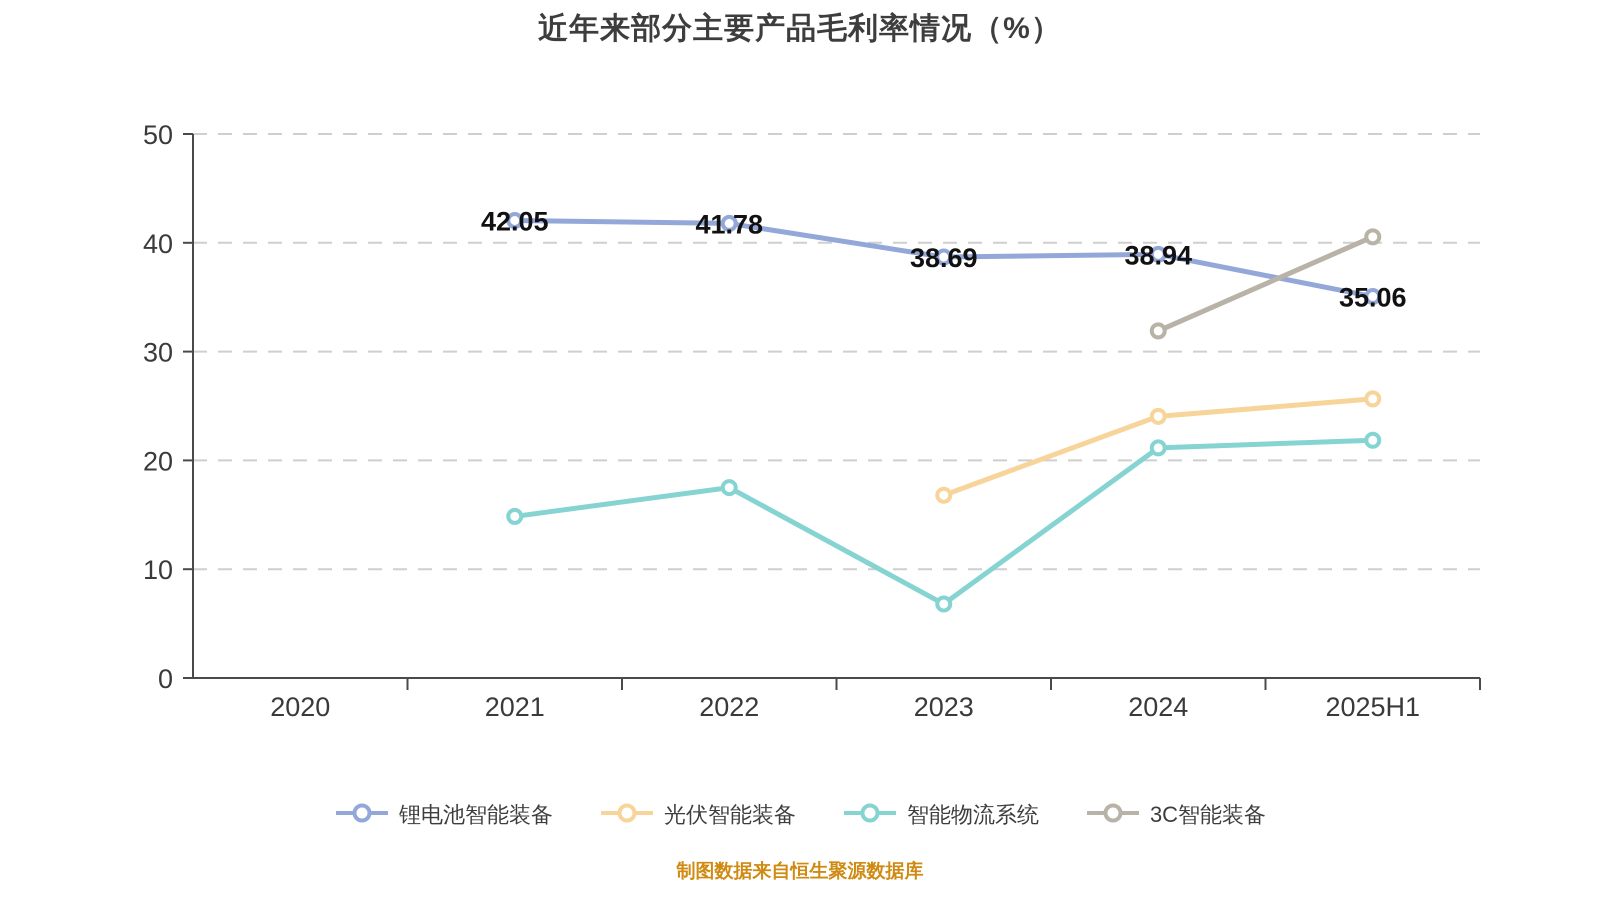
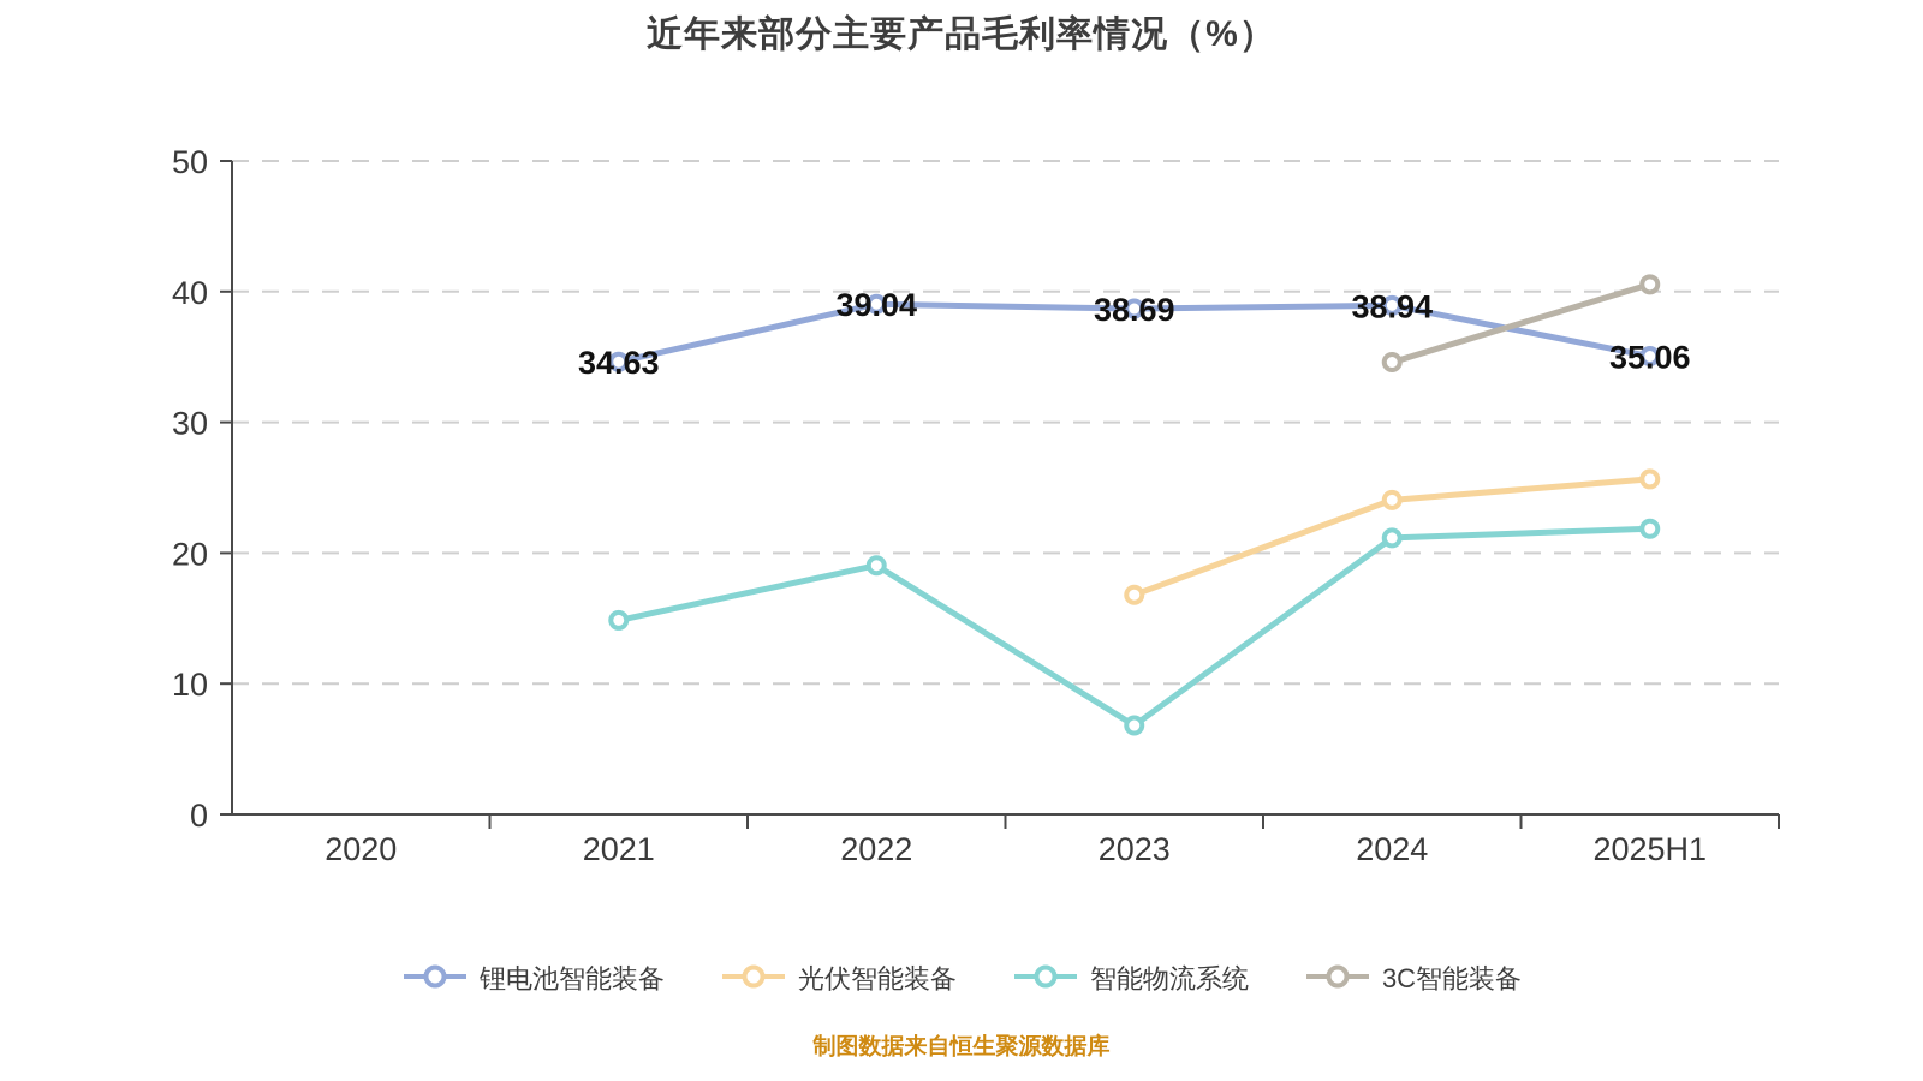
锂电池智能装备/2021: 42.05 -> 34.63
锂电池智能装备/2022: 41.78 -> 39.04
智能物流系统/2022: 17.5 -> 19.1
3C智能装备/2024: 31.9 -> 34.6
